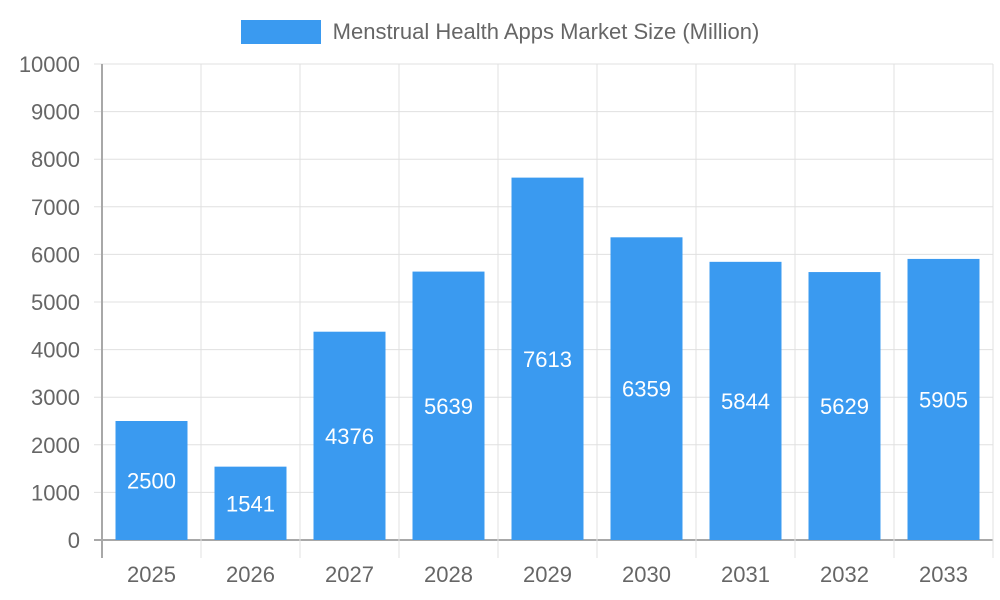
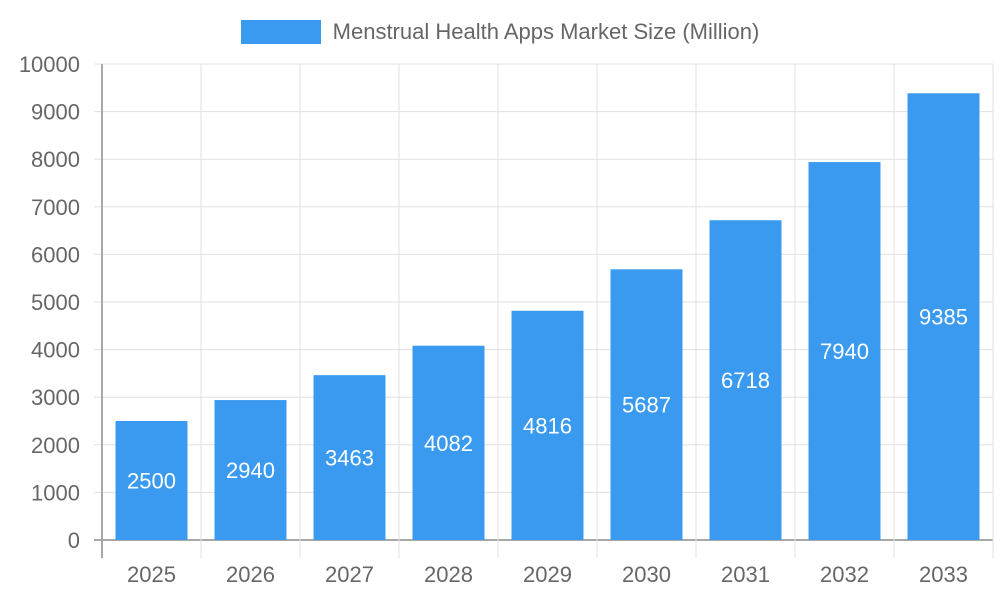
2026: 1541 -> 2940
2027: 4376 -> 3463
2028: 5639 -> 4082
2029: 7613 -> 4816
2030: 6359 -> 5687
2031: 5844 -> 6718
2032: 5629 -> 7940
2033: 5905 -> 9385
